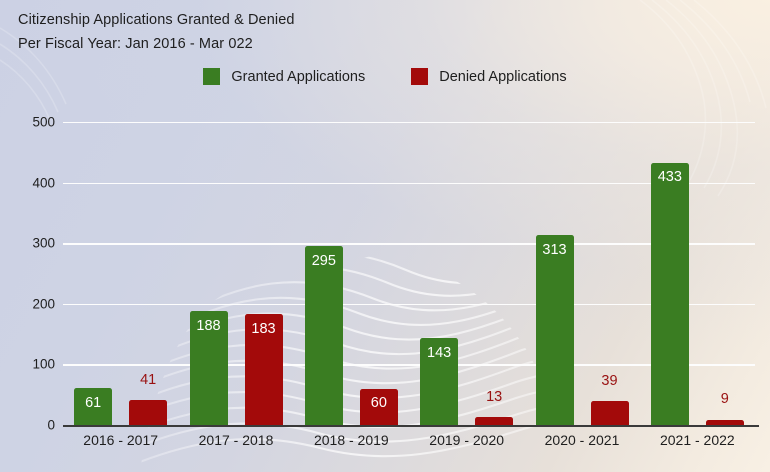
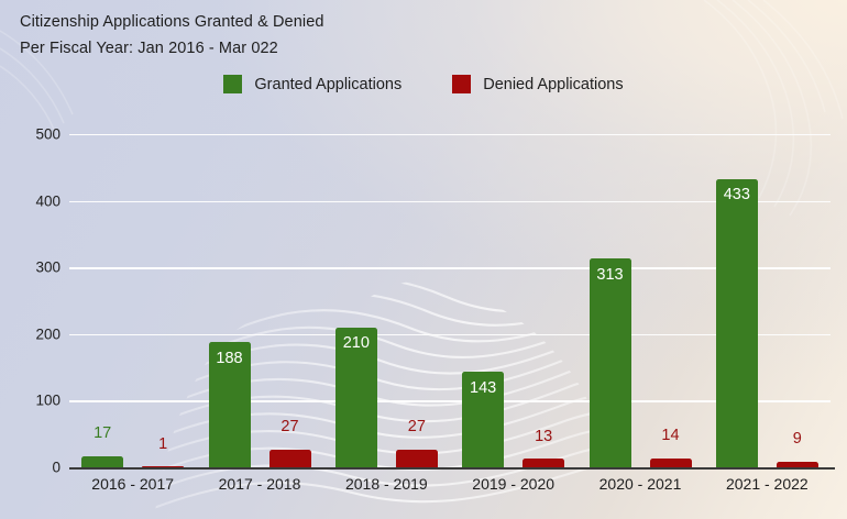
Granted Applications/2016 - 2017: 61 -> 17
Denied Applications/2016 - 2017: 41 -> 1
Denied Applications/2017 - 2018: 183 -> 27
Granted Applications/2018 - 2019: 295 -> 210
Denied Applications/2018 - 2019: 60 -> 27
Denied Applications/2020 - 2021: 39 -> 14
